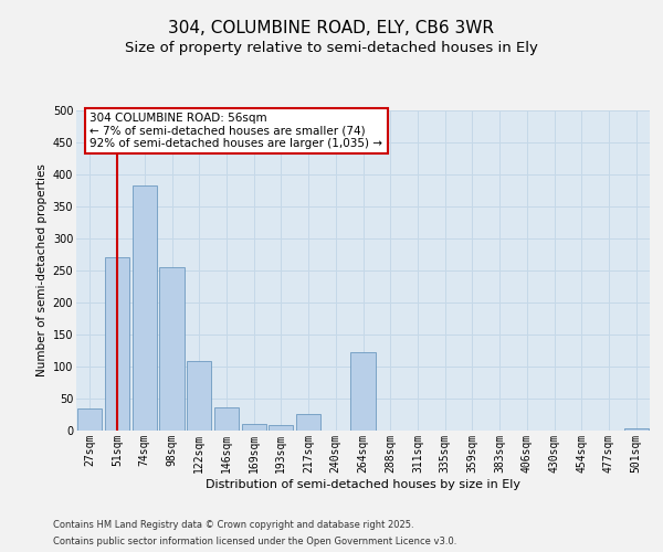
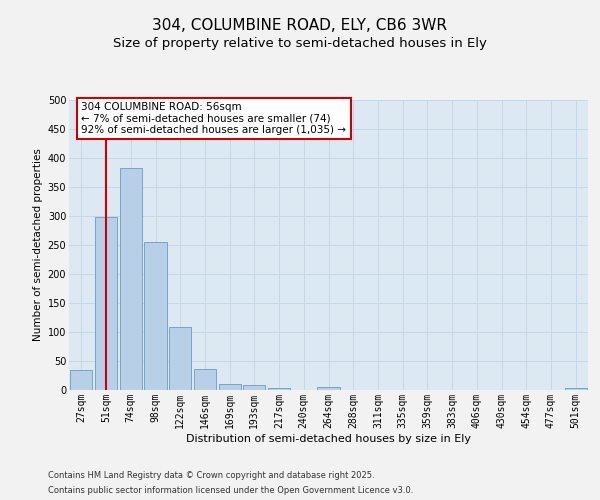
51sqm: 270 -> 298
217sqm: 26 -> 4
264sqm: 122 -> 5
